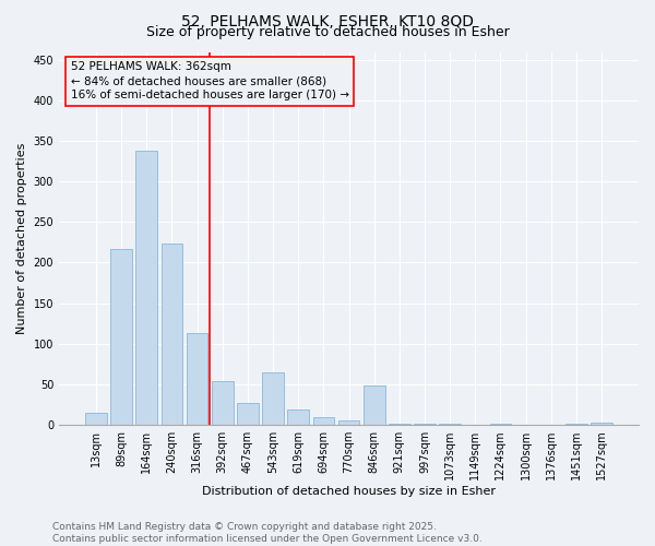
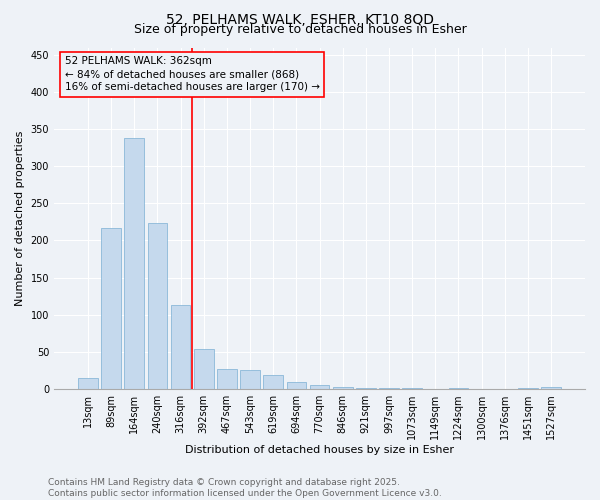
543sqm: 64 -> 26
846sqm: 48 -> 3
